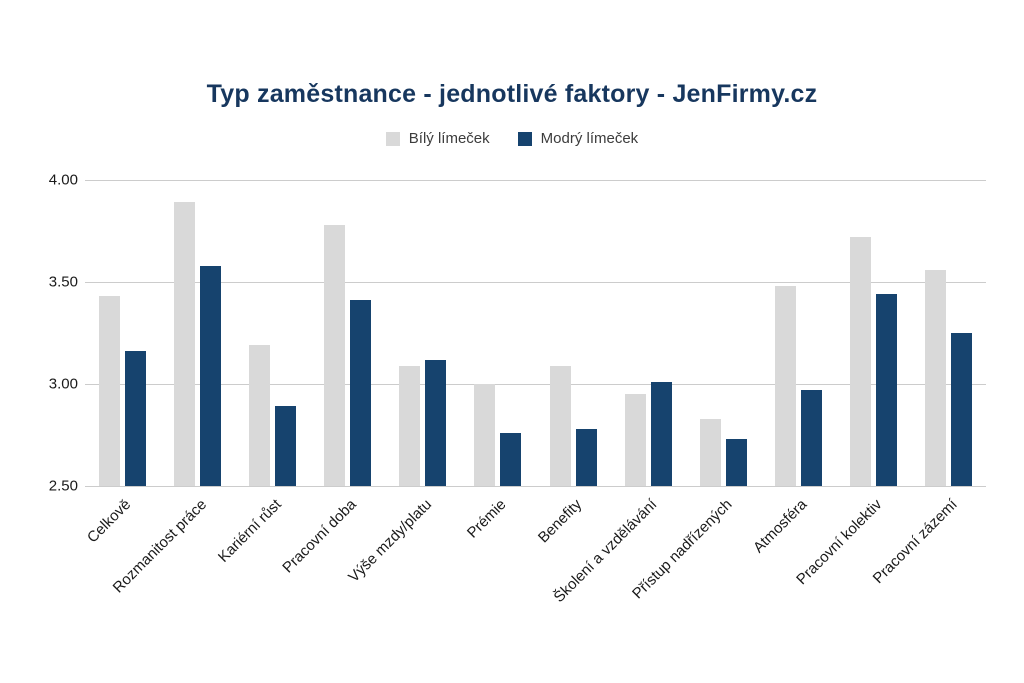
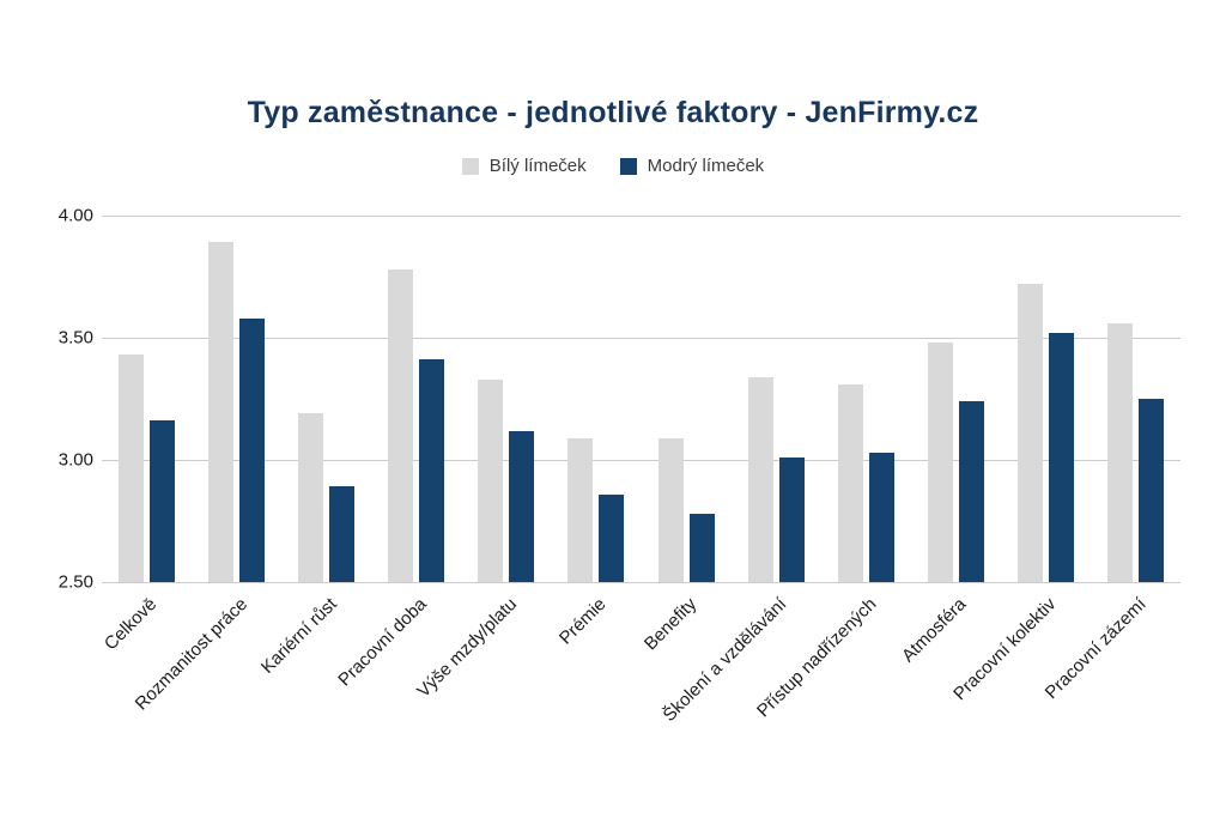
Bílý límeček/Výše mzdy/platu: 3.09 -> 3.33
Bílý límeček/Prémie: 3.00 -> 3.09
Modrý límeček/Prémie: 2.76 -> 2.86
Bílý límeček/Školení a vzdělávání: 2.95 -> 3.34
Bílý límeček/Přístup nadřízených: 2.83 -> 3.31
Modrý límeček/Přístup nadřízených: 2.73 -> 3.03
Modrý límeček/Atmosféra: 2.97 -> 3.24
Modrý límeček/Pracovní kolektiv: 3.44 -> 3.52
